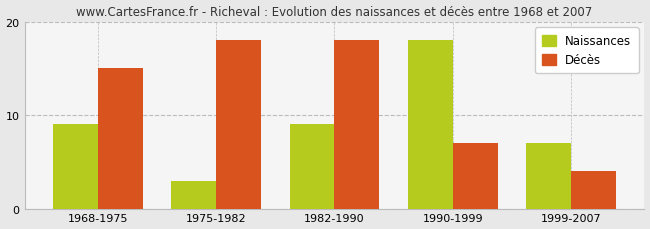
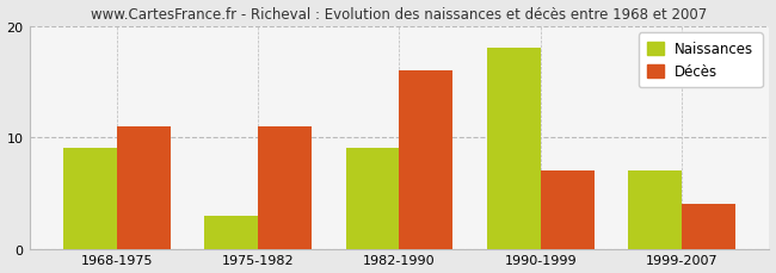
Décès/1968-1975: 15 -> 11
Décès/1975-1982: 18 -> 11
Décès/1982-1990: 18 -> 16
